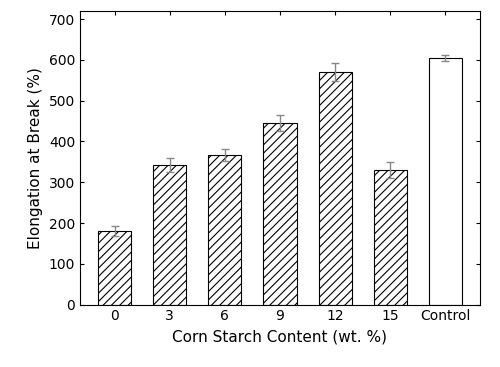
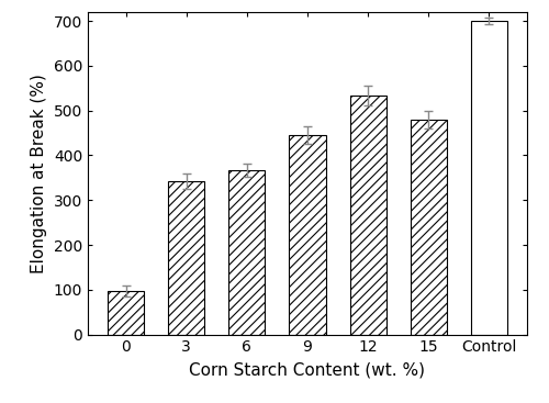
0: 180 -> 98
12: 570 -> 533
15: 330 -> 480
Control: 605 -> 700
